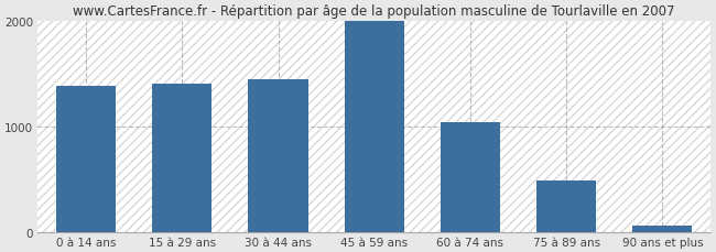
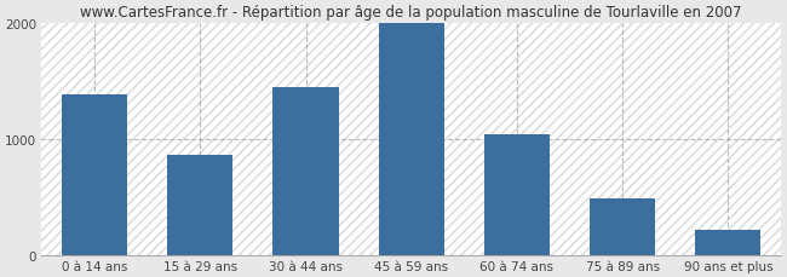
15 à 29 ans: 1400 -> 860
90 ans et plus: 60 -> 220
